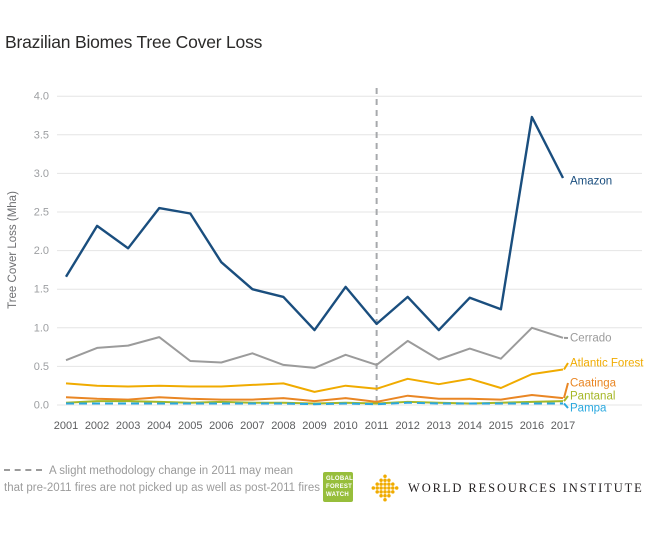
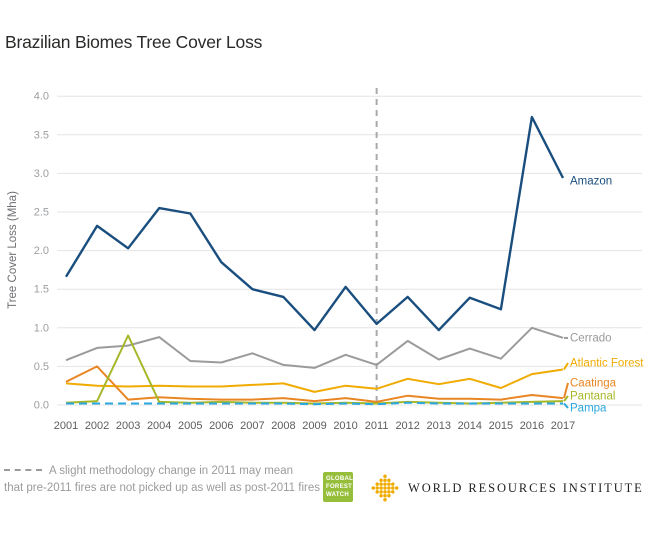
Caatinga/2001: 0.1 -> 0.3
Caatinga/2002: 0.1 -> 0.5
Pantanal/2003: 0.1 -> 0.9
